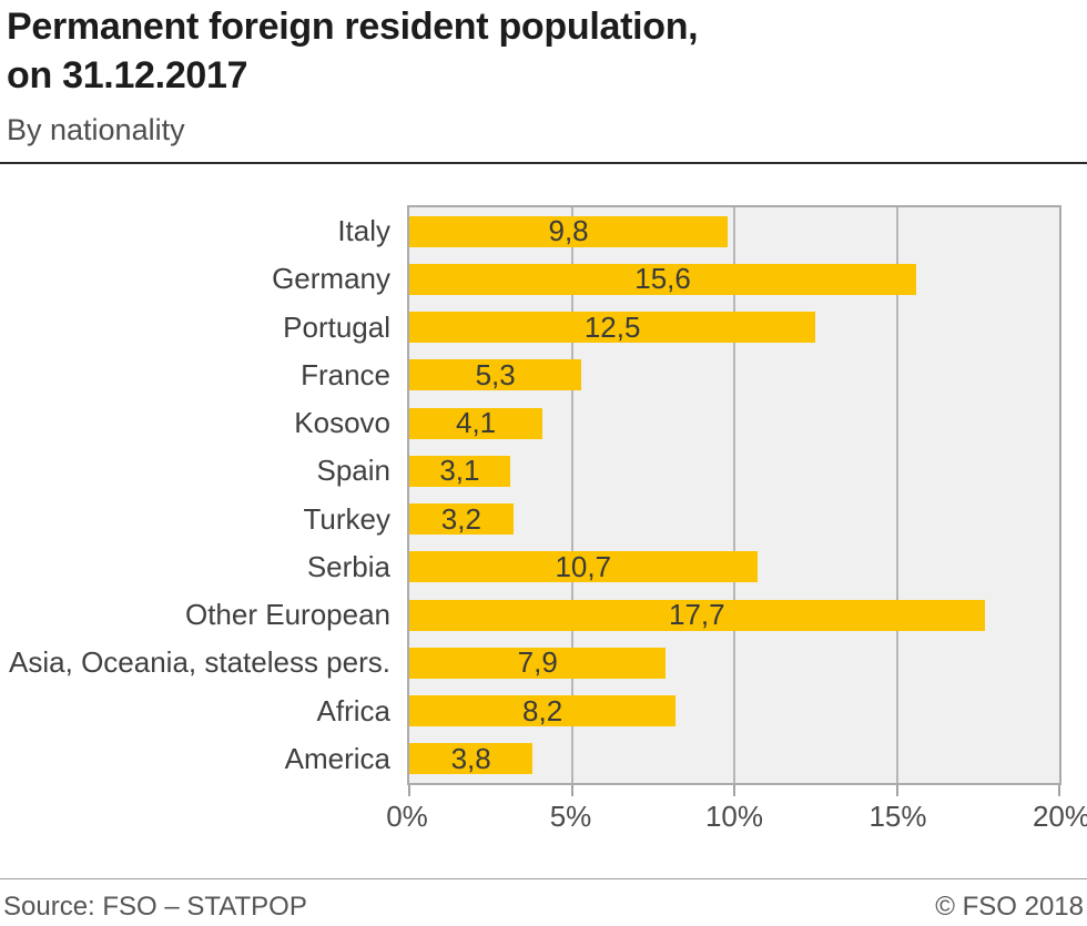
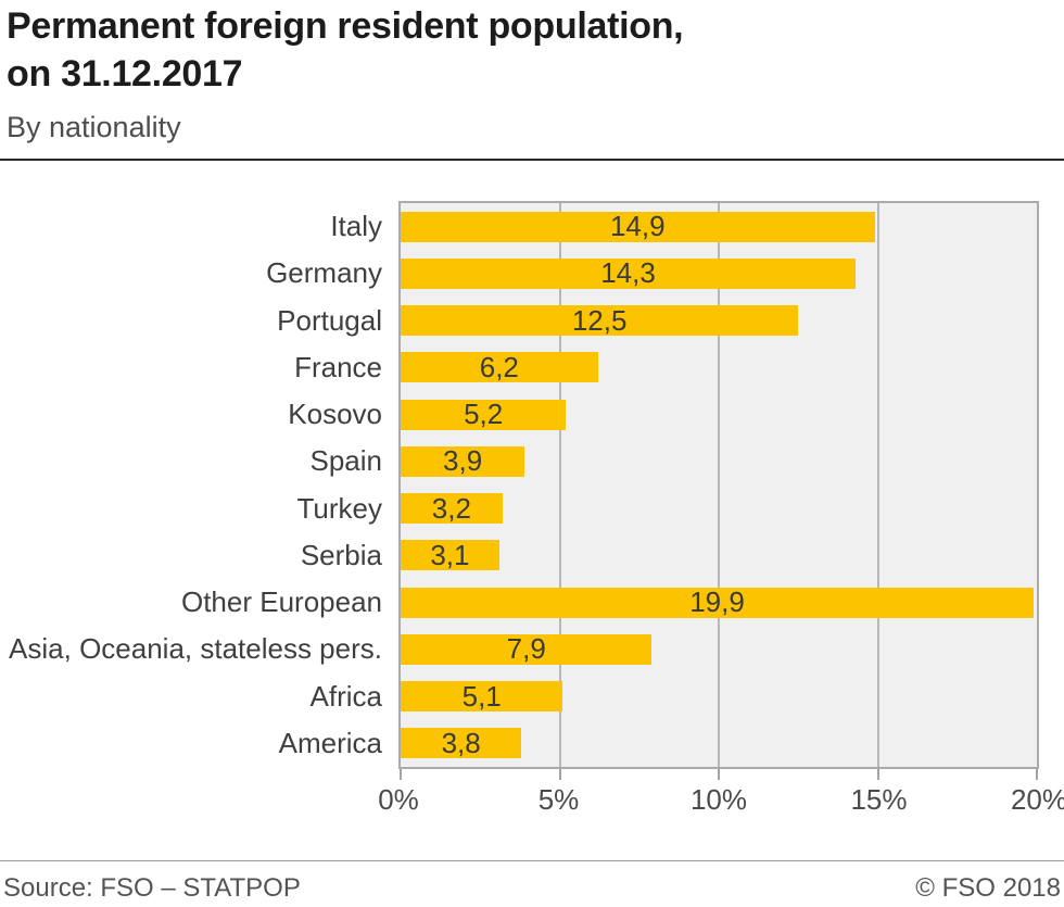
Italy: 9,8 -> 14,9
Germany: 15,6 -> 14,3
France: 5,3 -> 6,2
Kosovo: 4,1 -> 5,2
Spain: 3,1 -> 3,9
Serbia: 10,7 -> 3,1
Other European: 17,7 -> 19,9
Africa: 8,2 -> 5,1
